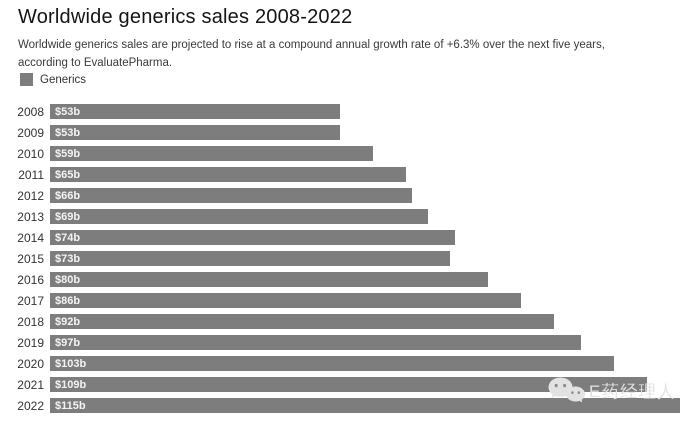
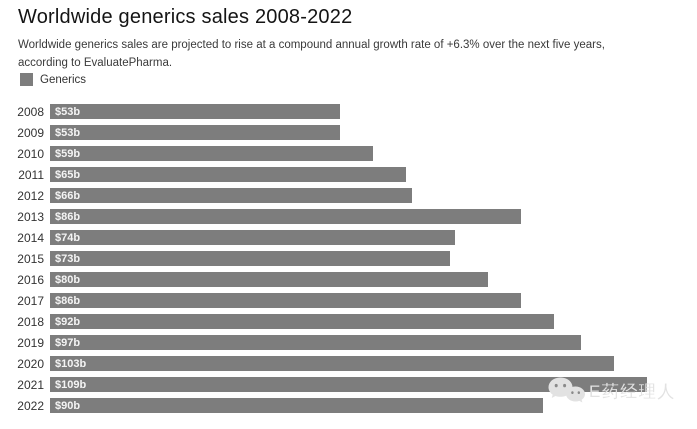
2013: $69b -> $86b
2022: $115b -> $90b
